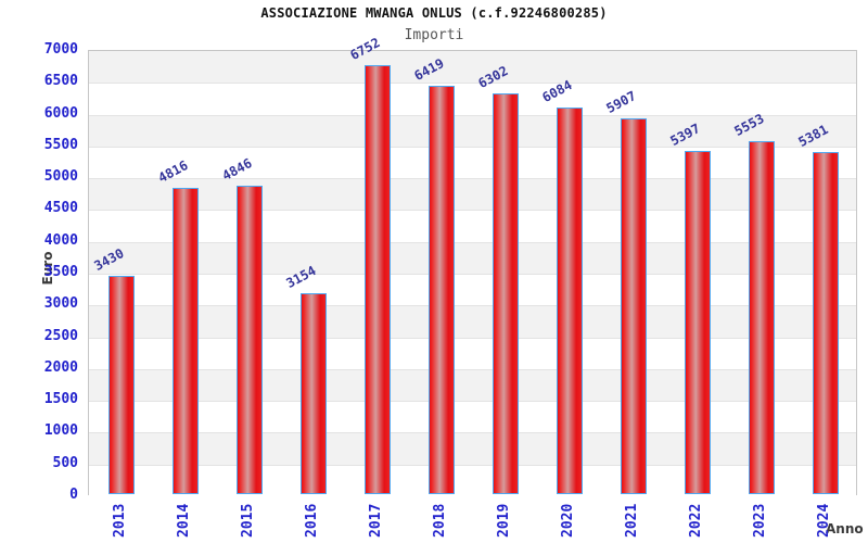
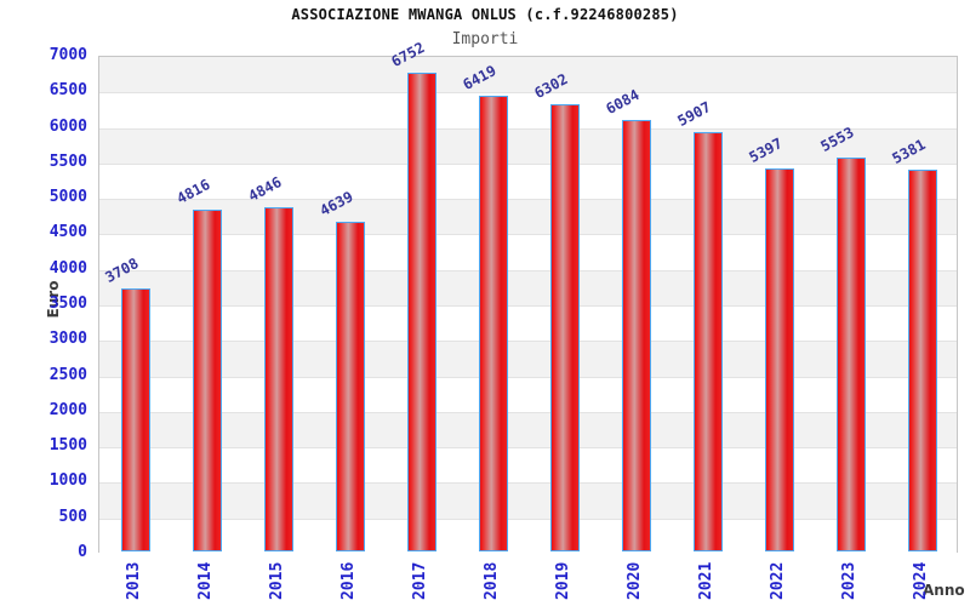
2013: 3430 -> 3708
2016: 3154 -> 4639
